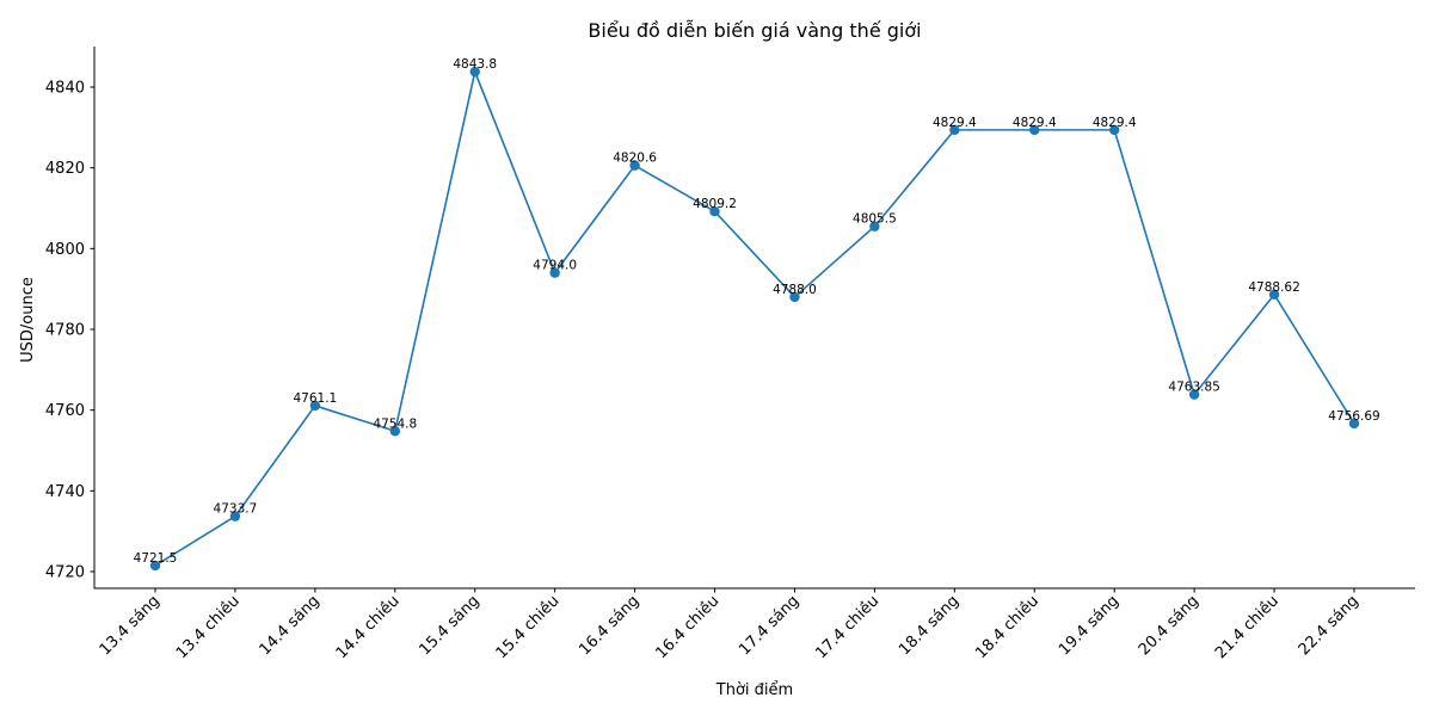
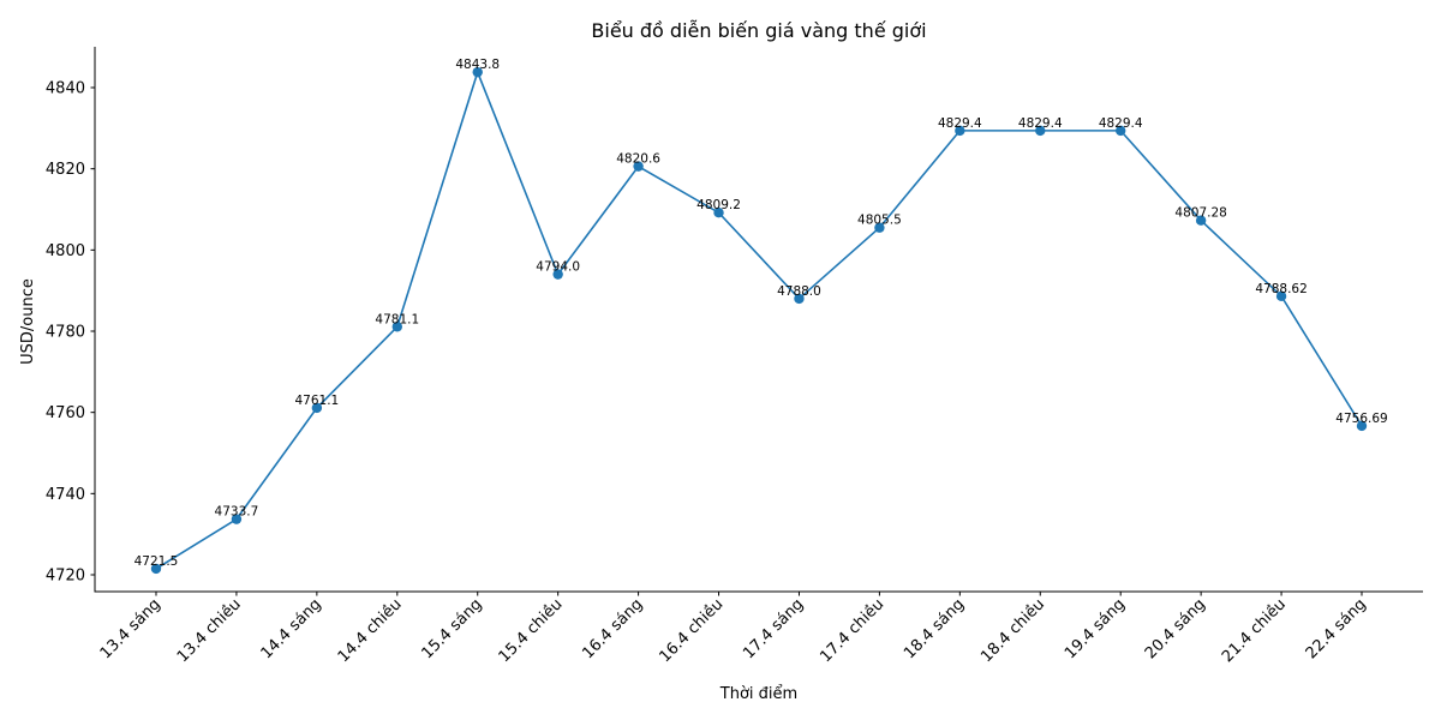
14.4 chiều: 4754.8 -> 4781.1
20.4 sáng: 4763.85 -> 4807.28
